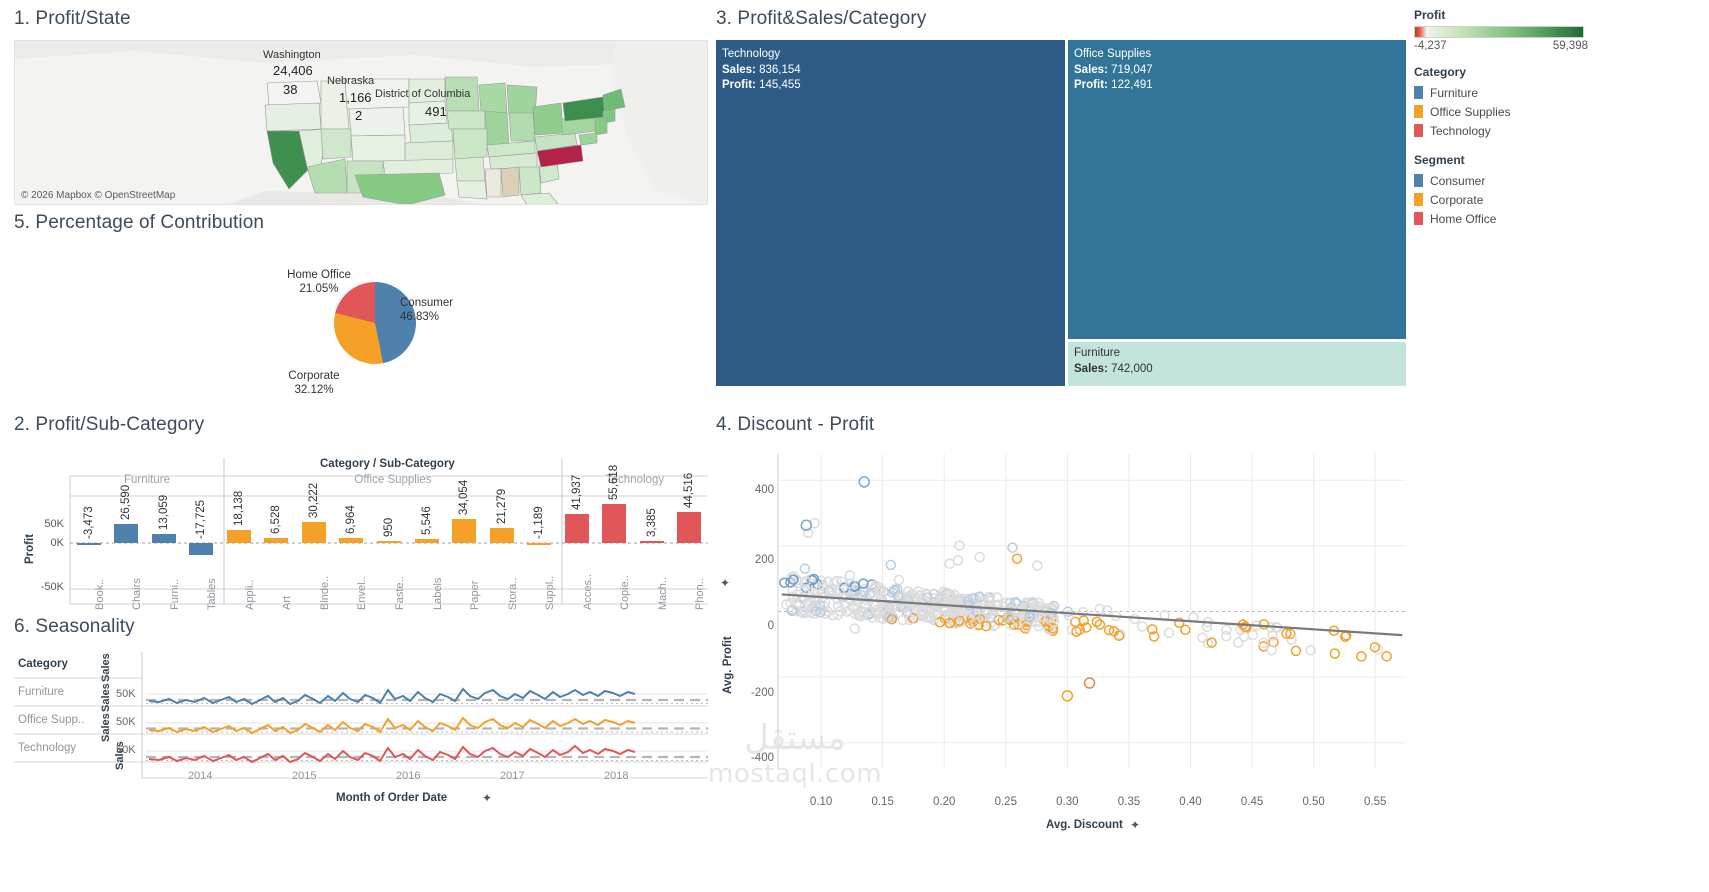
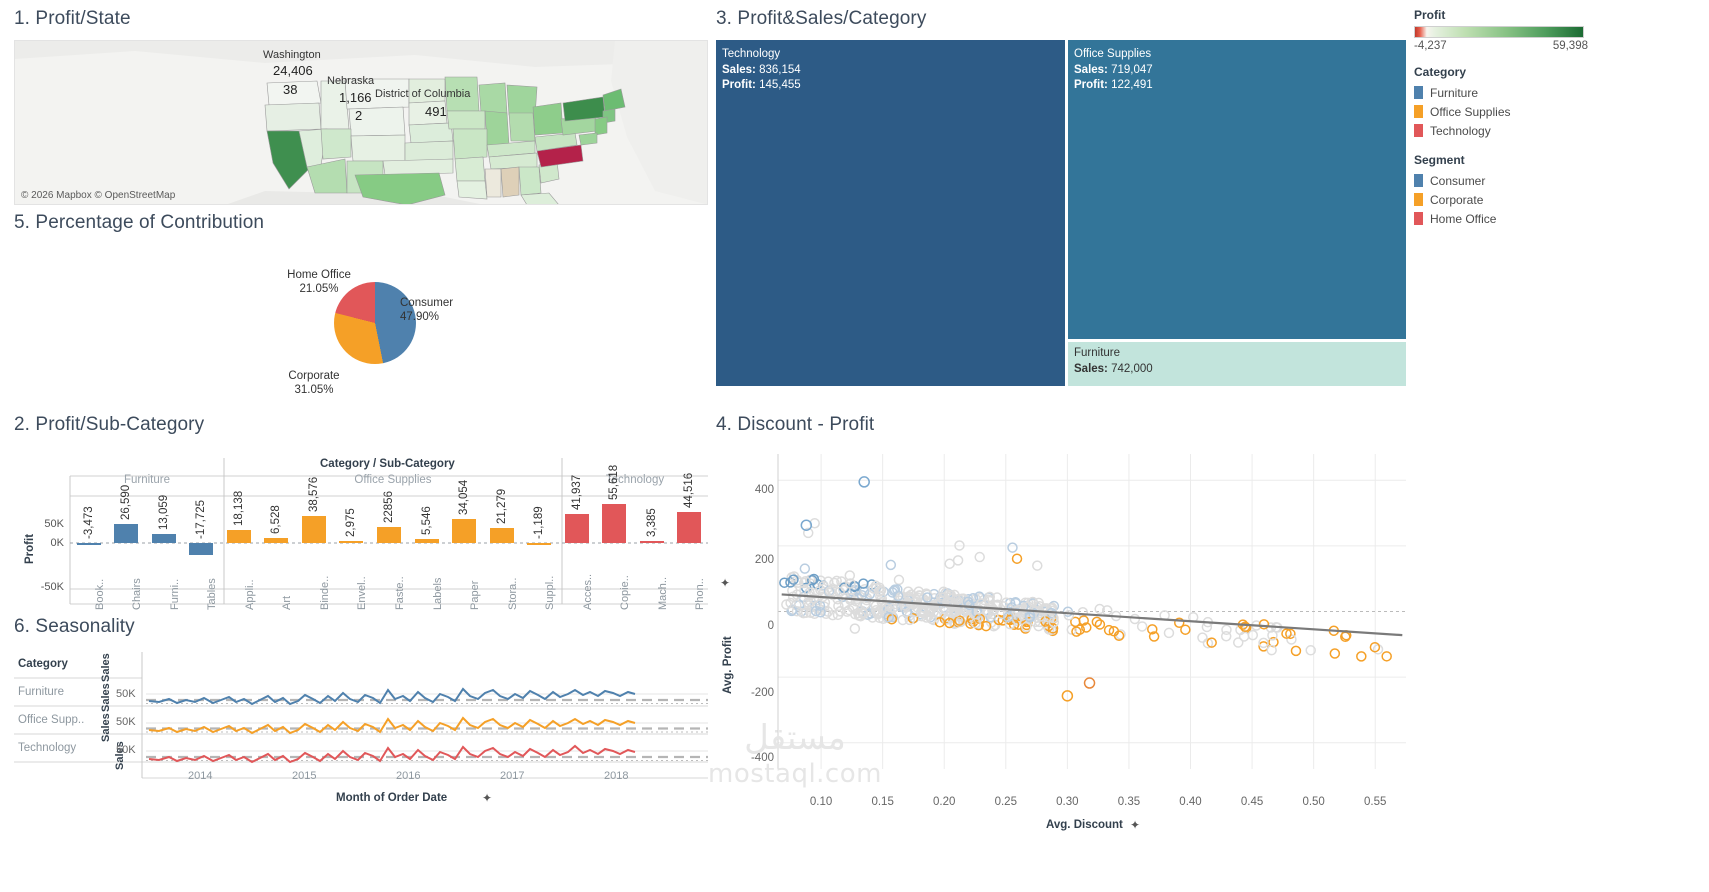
5. Percentage of Contribution/Consumer: 46.83% -> 47.90%
5. Percentage of Contribution/Corporate: 32.12% -> 31.05%
2. Profit/Sub-Category/Binde..: 30,222 -> 38,576
2. Profit/Sub-Category/Envel..: 6,964 -> 2,975
2. Profit/Sub-Category/Faste..: 950 -> 22856
